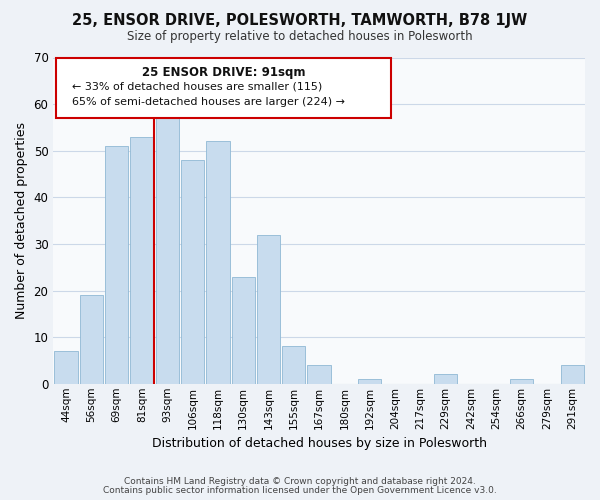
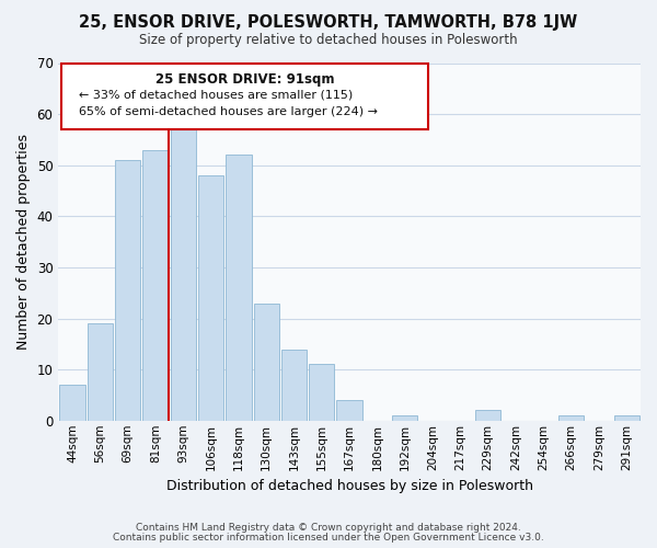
143sqm: 32 -> 14
155sqm: 8 -> 11
291sqm: 4 -> 1
